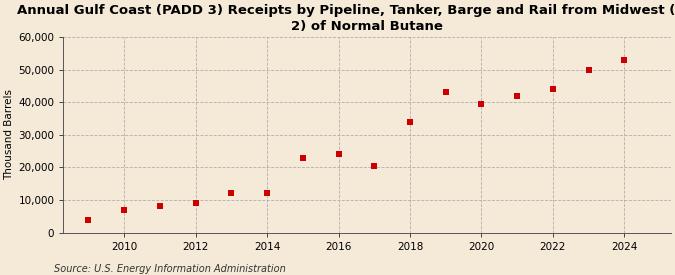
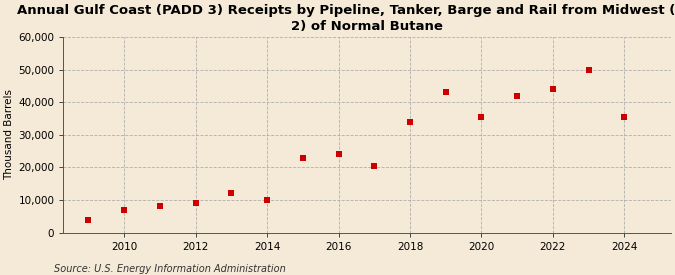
2014: 12,000 -> 10,000
2020: 39,500 -> 35,500
2024: 53,000 -> 35,500
